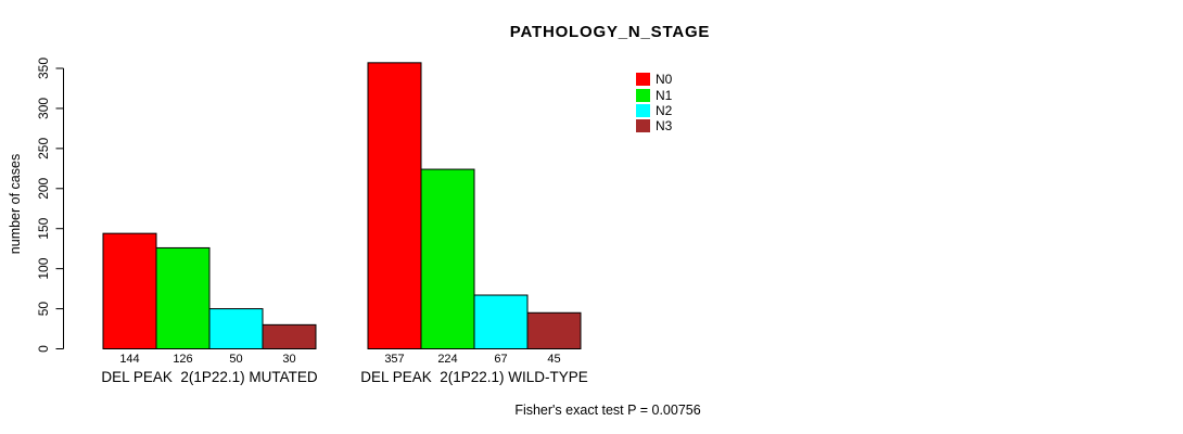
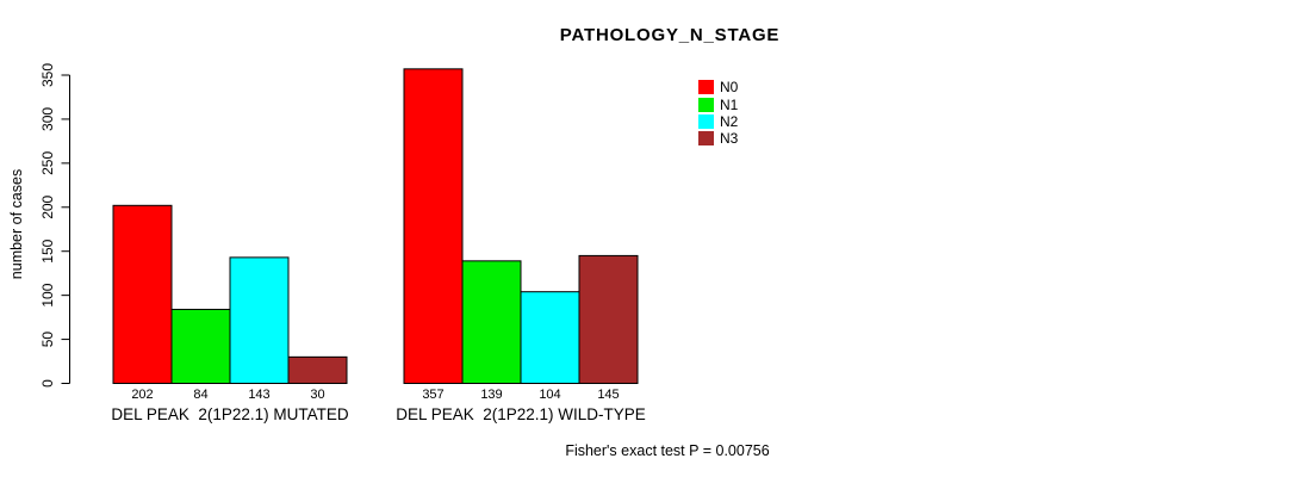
N0/DEL PEAK 2(1P22.1) MUTATED: 144 -> 202
N1/DEL PEAK 2(1P22.1) MUTATED: 126 -> 84
N2/DEL PEAK 2(1P22.1) MUTATED: 50 -> 143
N1/DEL PEAK 2(1P22.1) WILD-TYPE: 224 -> 139
N2/DEL PEAK 2(1P22.1) WILD-TYPE: 67 -> 104
N3/DEL PEAK 2(1P22.1) WILD-TYPE: 45 -> 145
